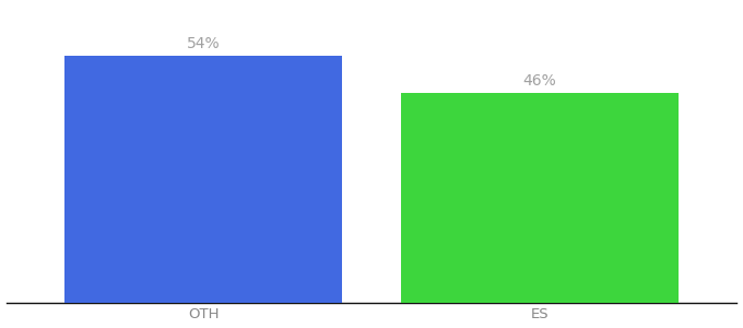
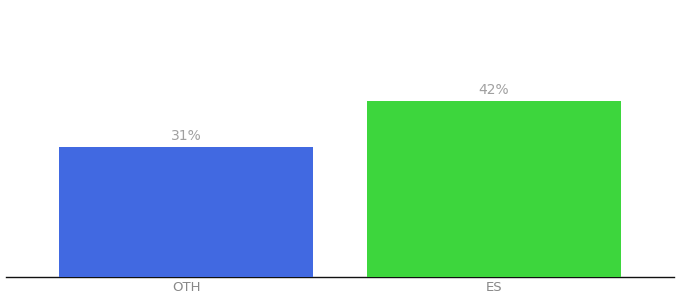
OTH: 54% -> 31%
ES: 46% -> 42%
